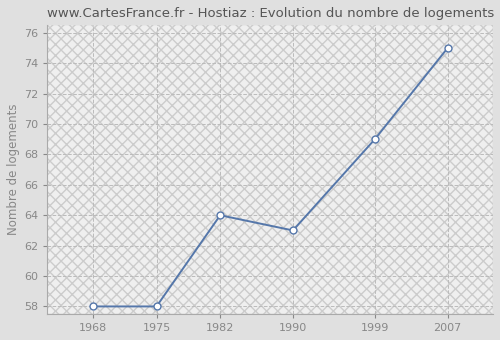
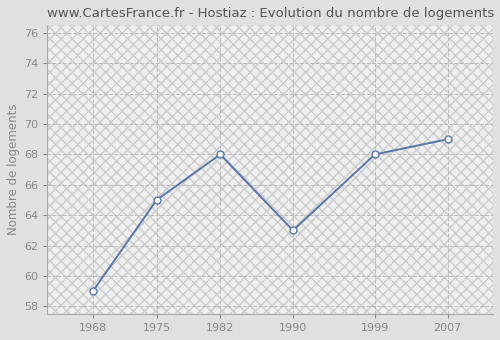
1968: 58 -> 59
1975: 58 -> 65
1982: 64 -> 68
1999: 69 -> 68
2007: 75 -> 69
